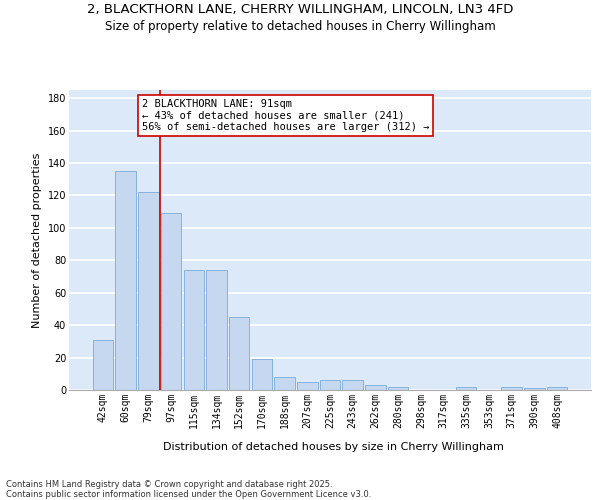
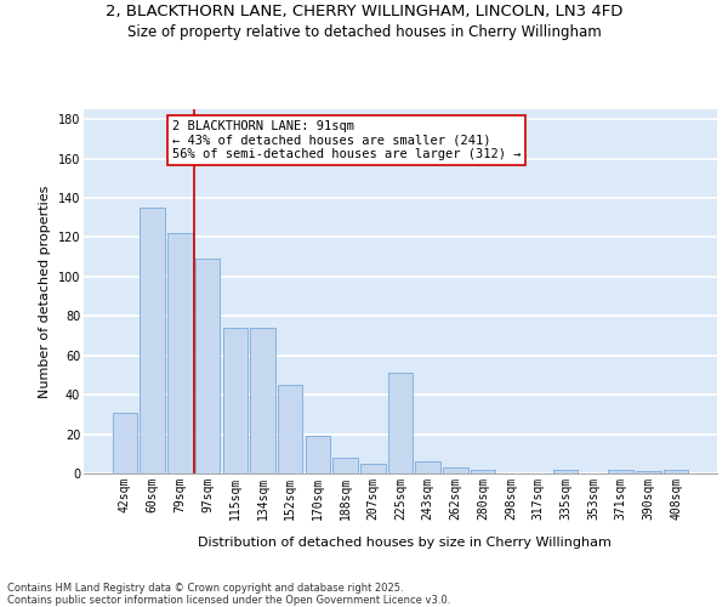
225sqm: 6 -> 51
